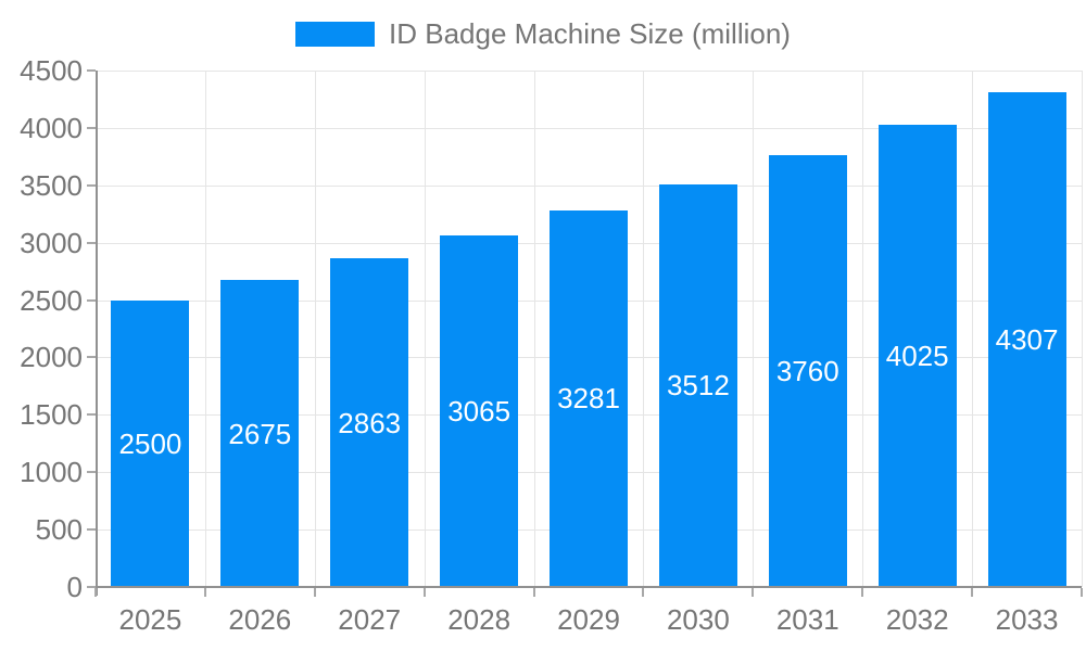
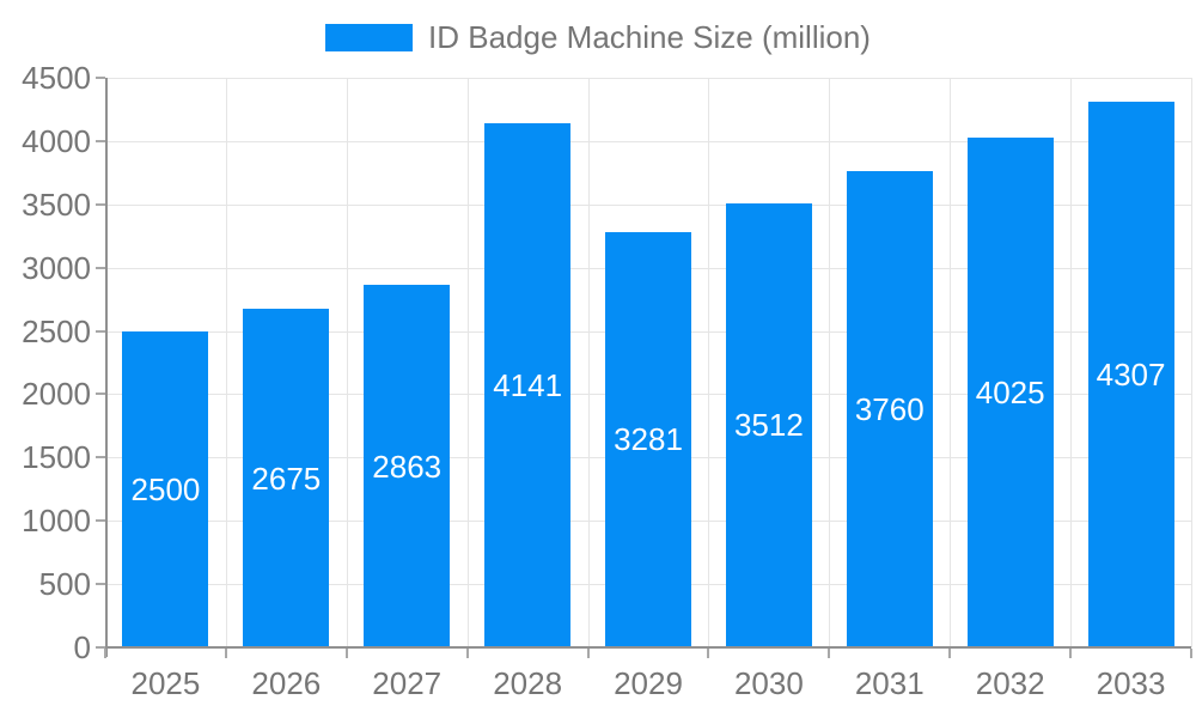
2028: 3065 -> 4141
